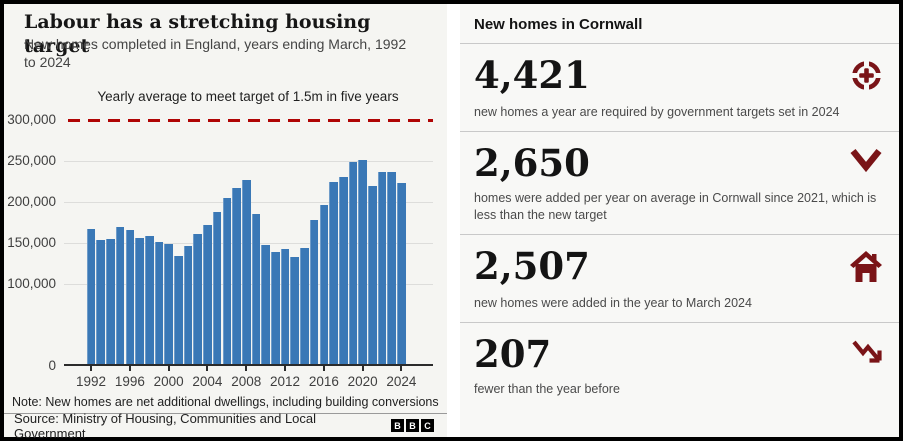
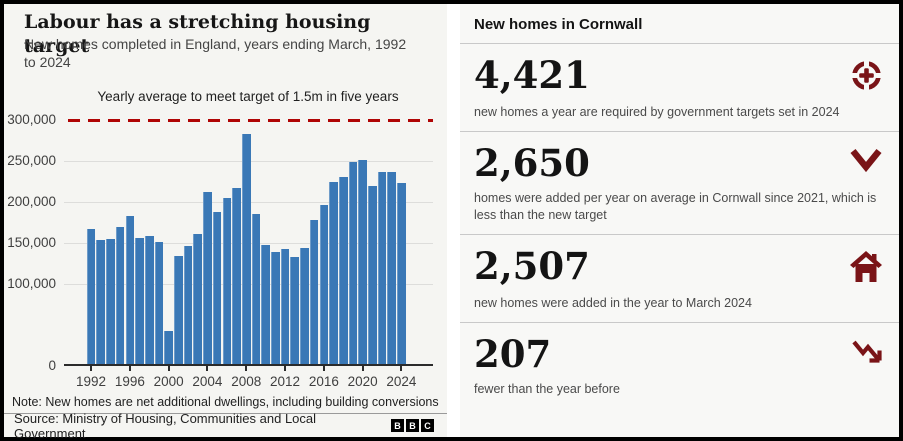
1996: 160000 -> 180000
2000: 150000 -> 40000
2004: 170000 -> 210000
2008: 220000 -> 280000
